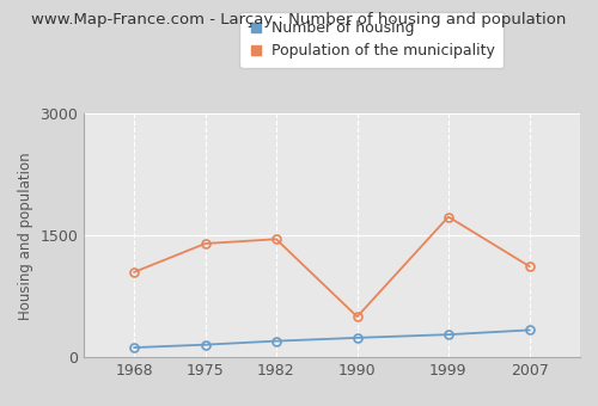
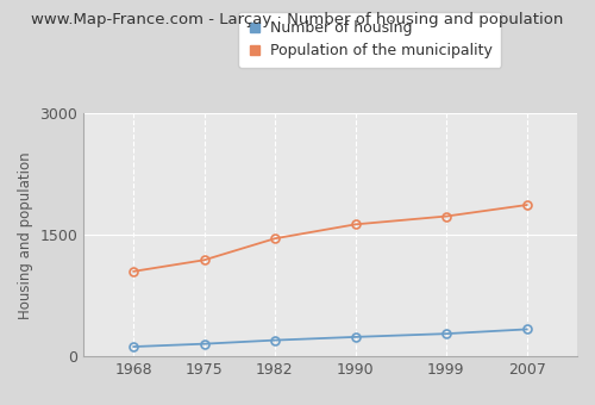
Population of the municipality/1975: 1400 -> 1190
Population of the municipality/1990: 500 -> 1630
Population of the municipality/2007: 1120 -> 1870
